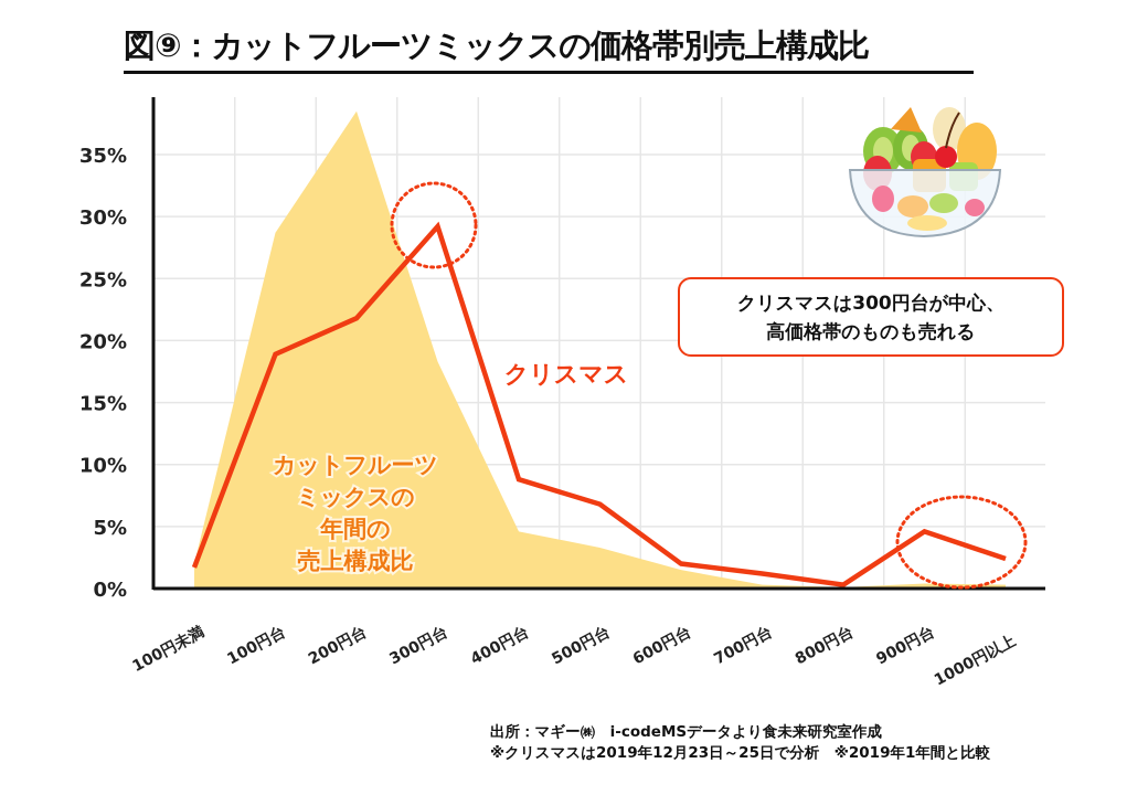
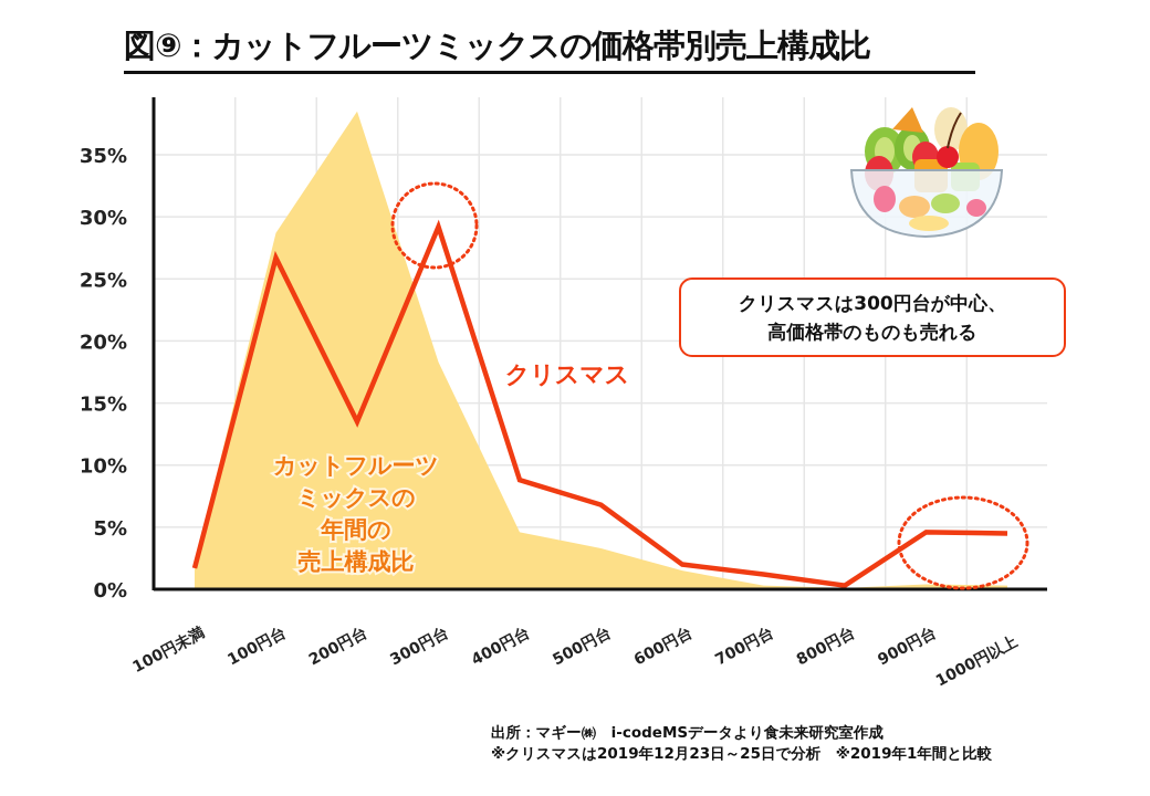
クリスマス/100円台: 18.9% -> 26.7%
クリスマス/200円台: 21.8% -> 13.5%
クリスマス/1000円以上: 2.4% -> 4.5%
